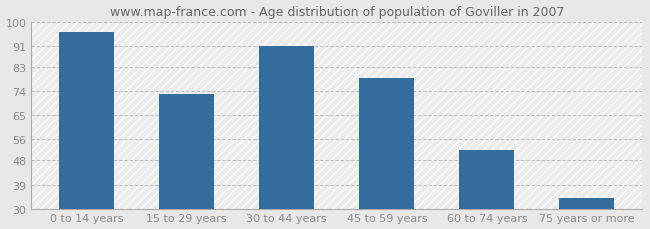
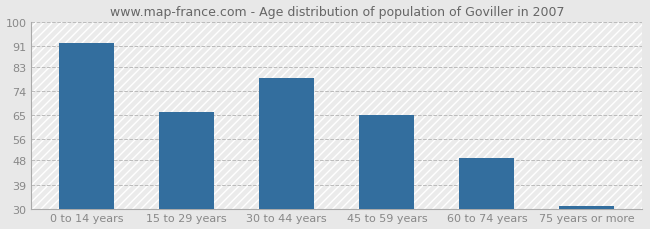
0 to 14 years: 96 -> 92
15 to 29 years: 73 -> 66
30 to 44 years: 91 -> 79
45 to 59 years: 79 -> 65
60 to 74 years: 52 -> 49
75 years or more: 34 -> 31
